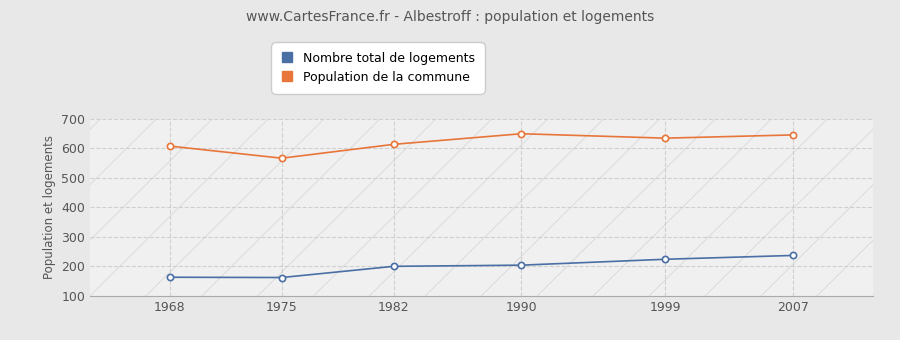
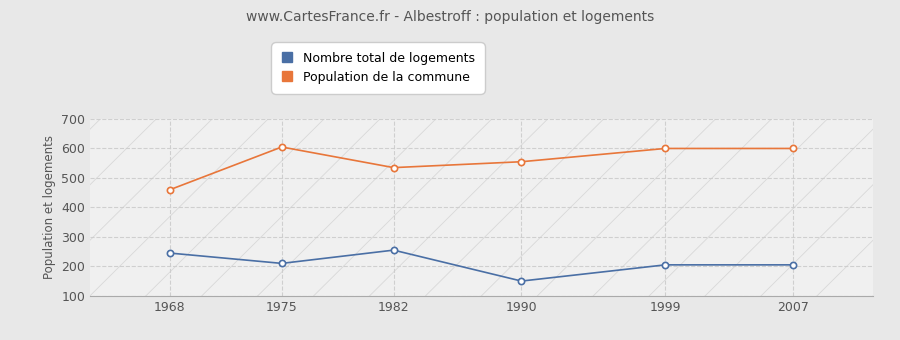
Nombre total de logements/1968: 163 -> 245
Population de la commune/1968: 608 -> 460
Nombre total de logements/1975: 162 -> 210
Population de la commune/1975: 567 -> 605
Nombre total de logements/1982: 200 -> 255
Population de la commune/1982: 614 -> 535
Nombre total de logements/1990: 204 -> 150
Population de la commune/1990: 650 -> 555
Nombre total de logements/1999: 224 -> 205
Population de la commune/1999: 635 -> 600
Nombre total de logements/2007: 237 -> 205
Population de la commune/2007: 646 -> 600
